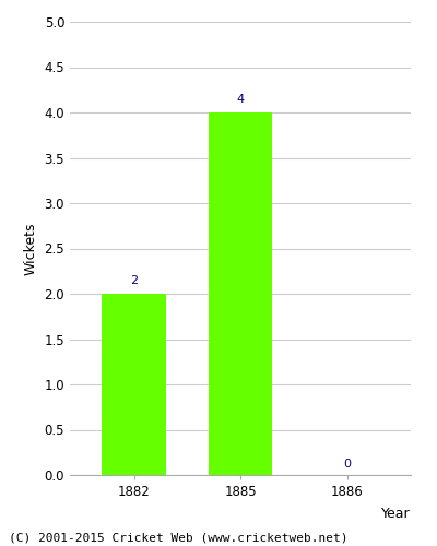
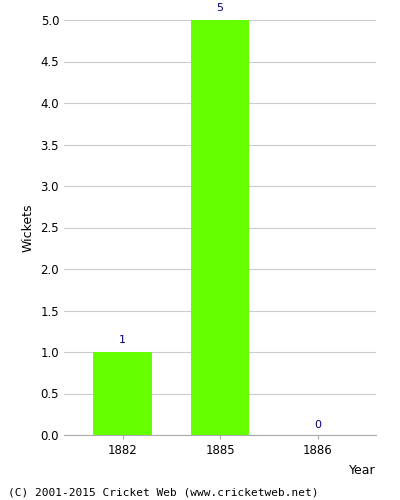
1882: 2 -> 1
1885: 4 -> 5
